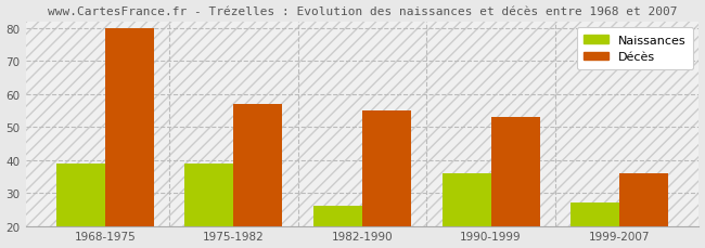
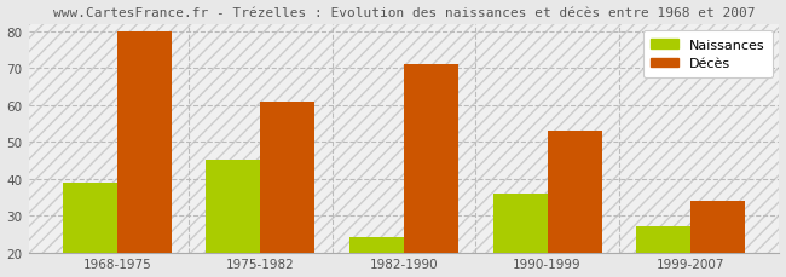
Naissances/1975-1982: 39 -> 45
Décès/1975-1982: 57 -> 61
Naissances/1982-1990: 26 -> 24
Décès/1982-1990: 55 -> 71
Décès/1999-2007: 36 -> 34
